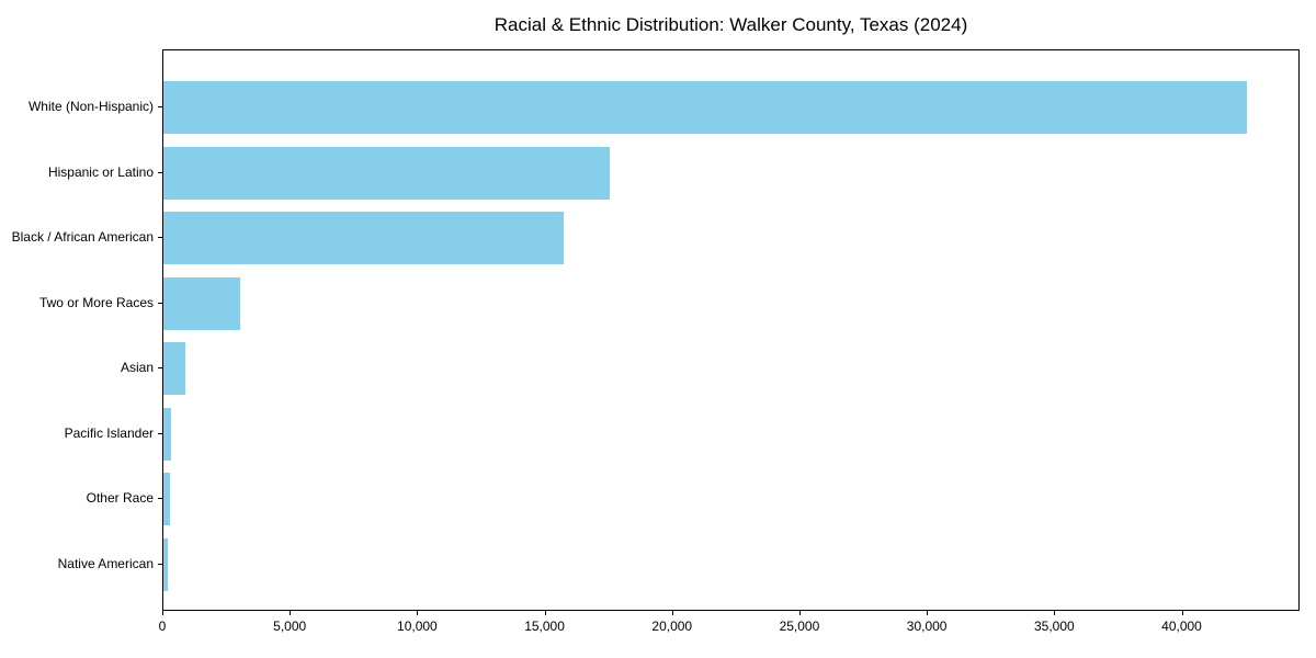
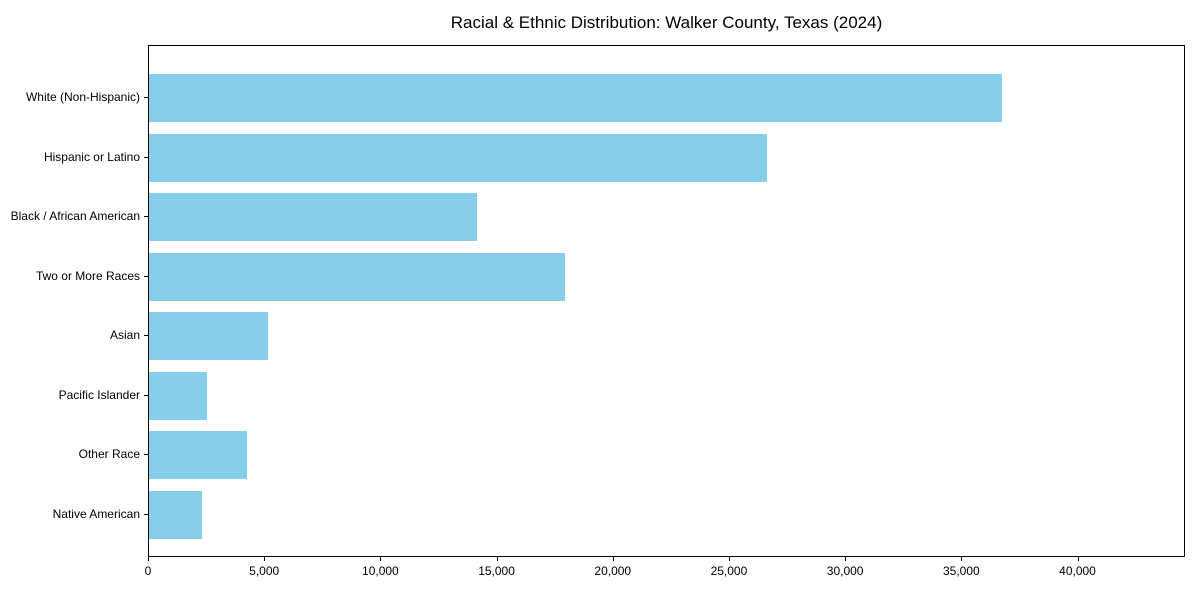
White (Non-Hispanic): 42500 -> 36700
Hispanic or Latino: 17500 -> 26600
Black / African American: 15700 -> 14100
Two or More Races: 3000 -> 17900
Asian: 800 -> 5100
Pacific Islander: 300 -> 2500
Other Race: 200 -> 4200
Native American: 200 -> 2300
